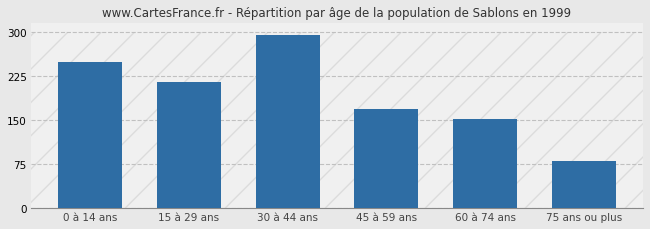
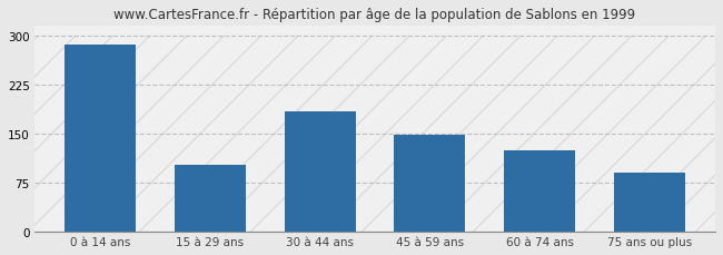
0 à 14 ans: 248 -> 286
15 à 29 ans: 215 -> 102
30 à 44 ans: 295 -> 184
45 à 59 ans: 168 -> 148
60 à 74 ans: 152 -> 124
75 ans ou plus: 80 -> 90
